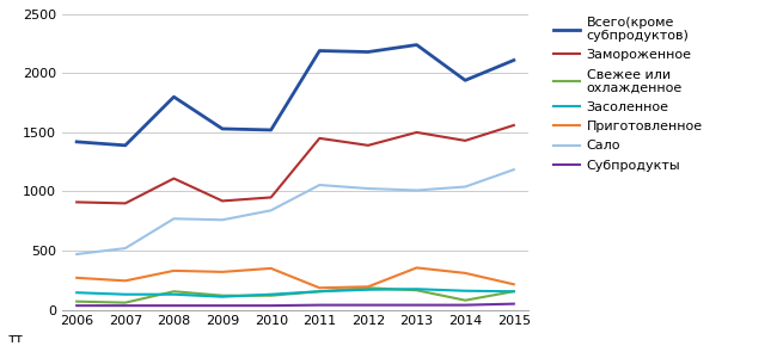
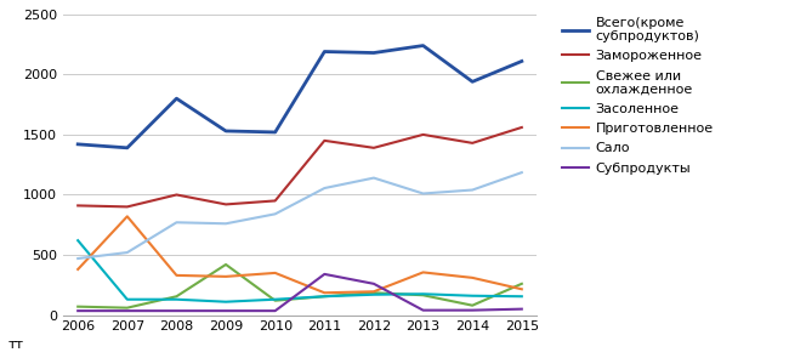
Засоленное/2006: 140 -> 620
Приготовленное/2006: 270 -> 380
Приготовленное/2007: 240 -> 820
Замороженное/2008: 1110 -> 1000
Свежее или охлажденное/2009: 120 -> 420
Субпродукты/2011: 40 -> 340
Сало/2012: 1020 -> 1140
Субпродукты/2012: 40 -> 260
Свежее или охлажденное/2015: 160 -> 260
